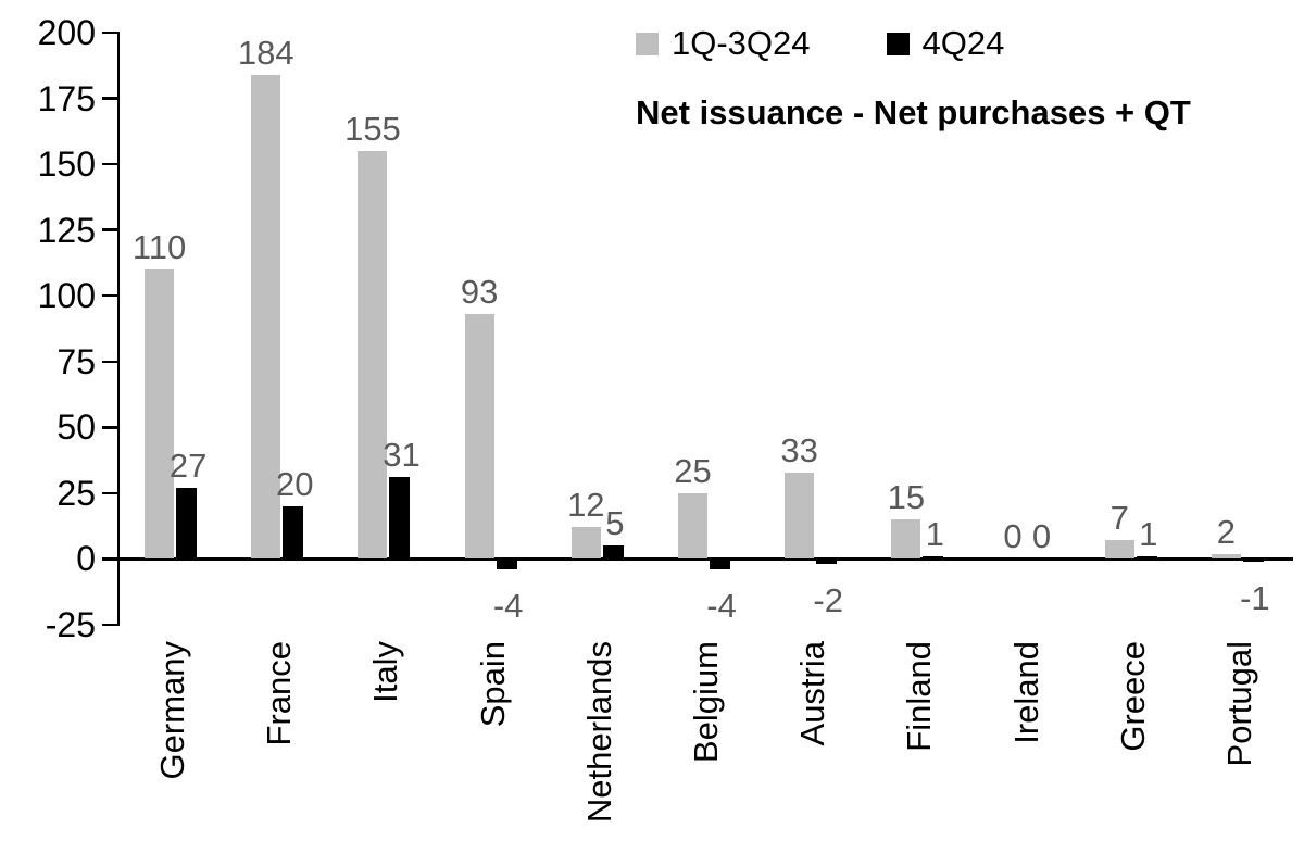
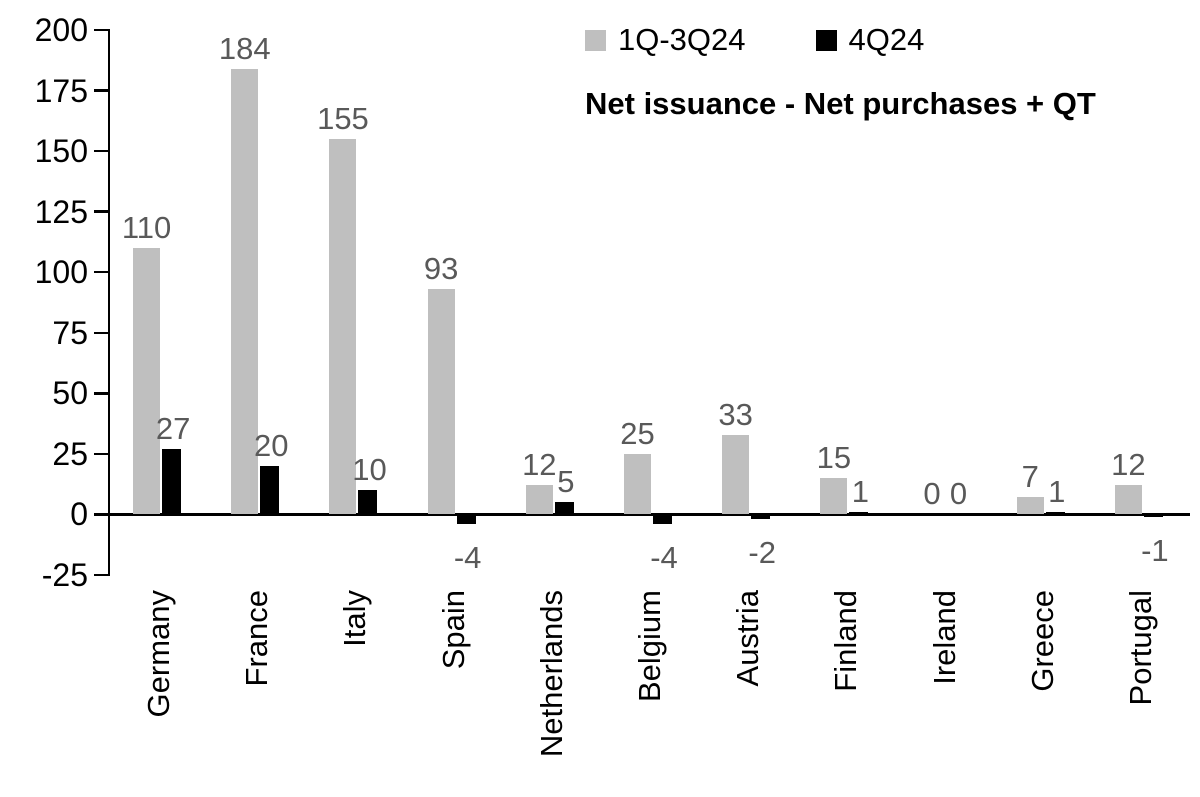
4Q24/Italy: 31 -> 10
1Q-3Q24/Portugal: 2 -> 12
